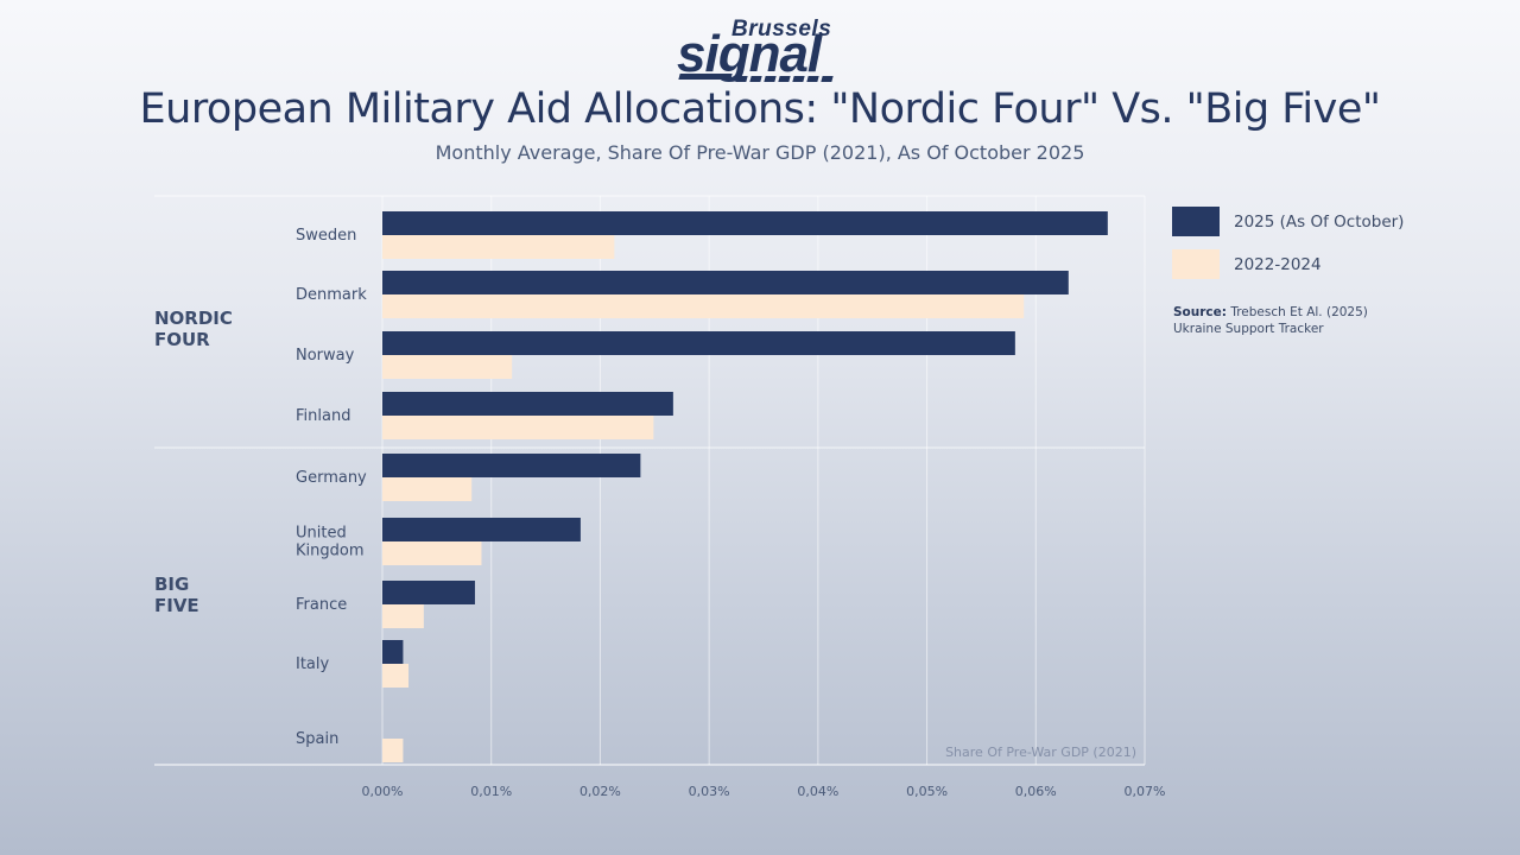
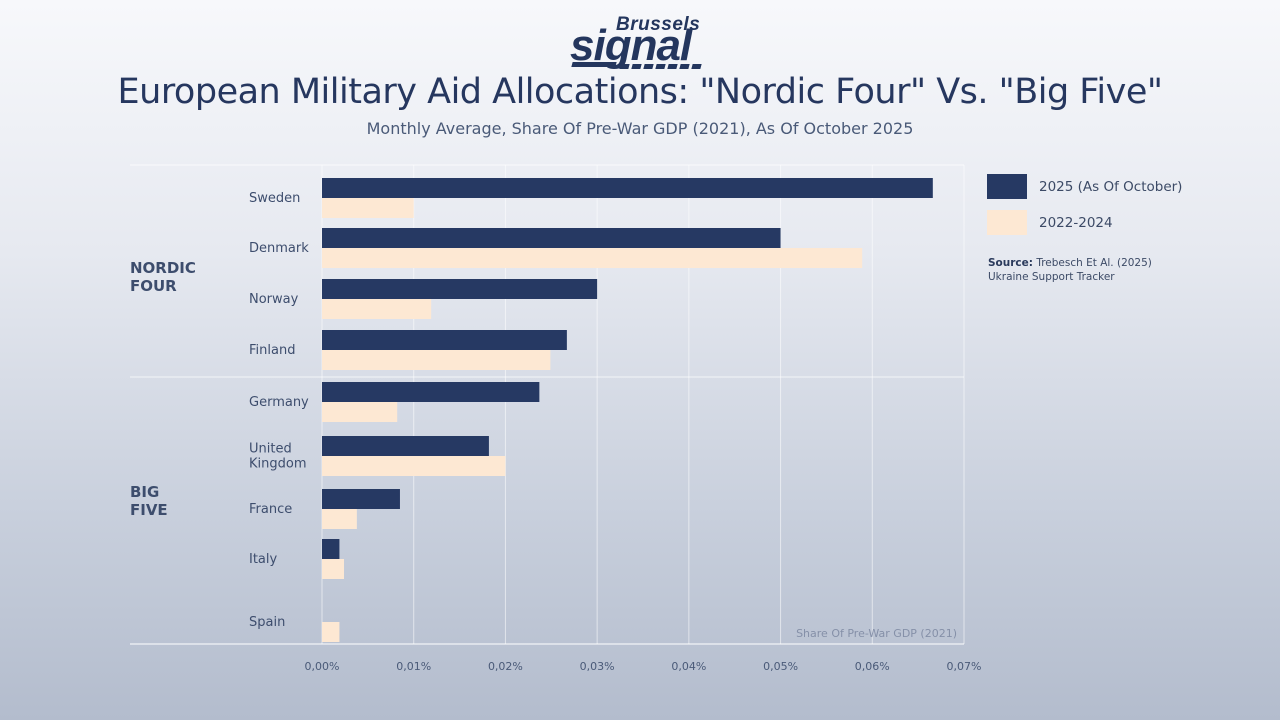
2022-2024/Sweden: 0,02% -> 0,01%
2025 (As Of October)/Denmark: 0,06% -> 0,05%
2025 (As Of October)/Norway: 0,06% -> 0,03%
2022-2024/United Kingdom: 0,01% -> 0,02%
